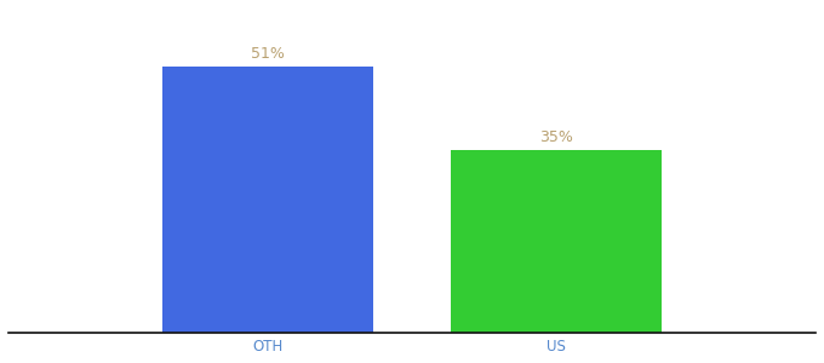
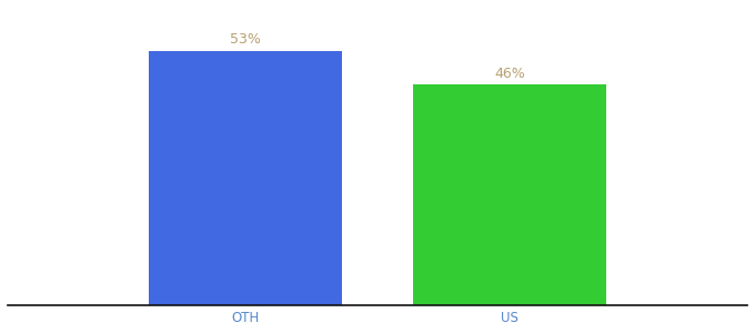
OTH: 51% -> 53%
US: 35% -> 46%
